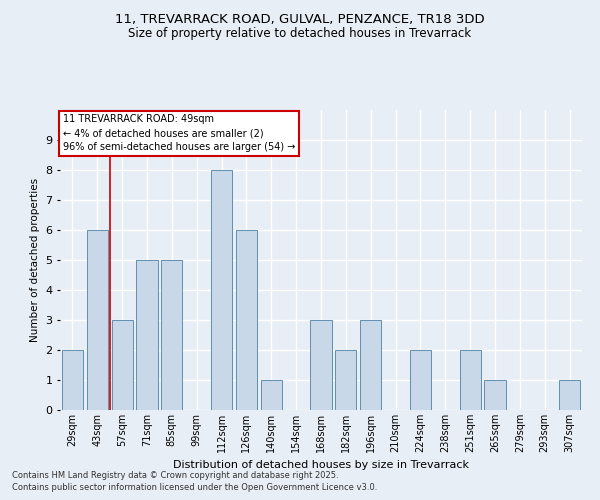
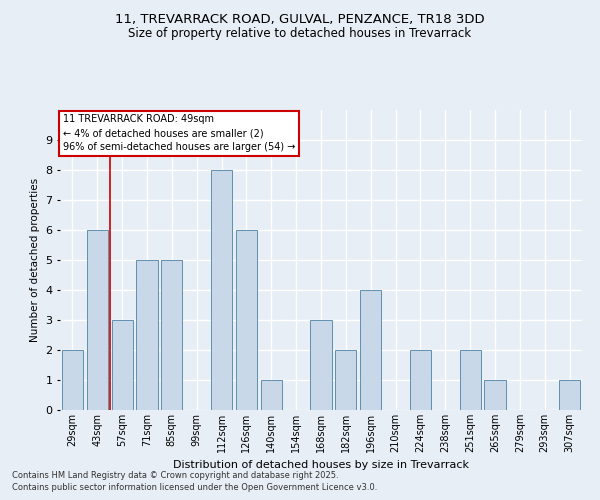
196sqm: 3 -> 4
